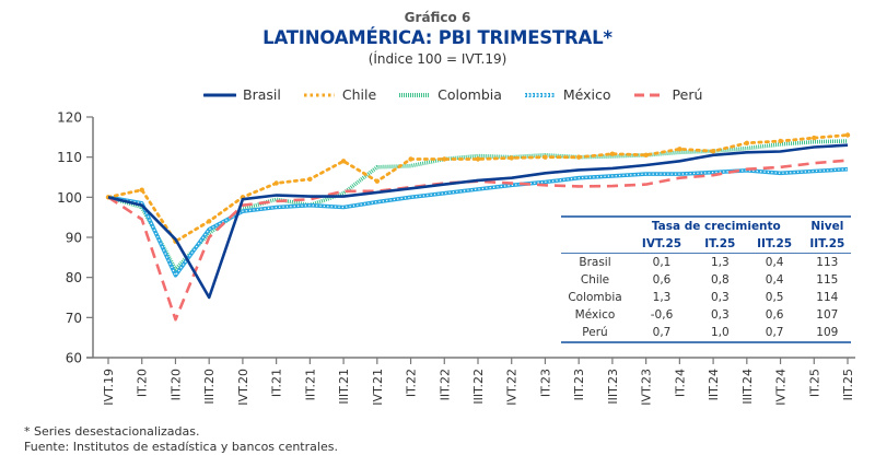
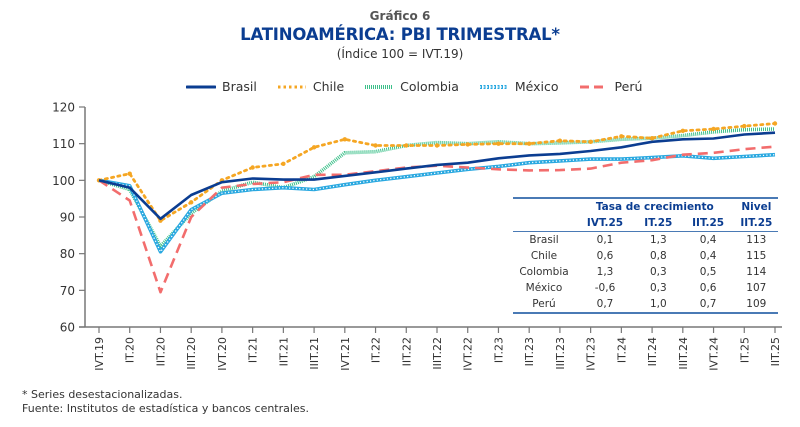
Brasil/IIIT.20: 75 -> 96
Chile/IVT.21: 104 -> 111
